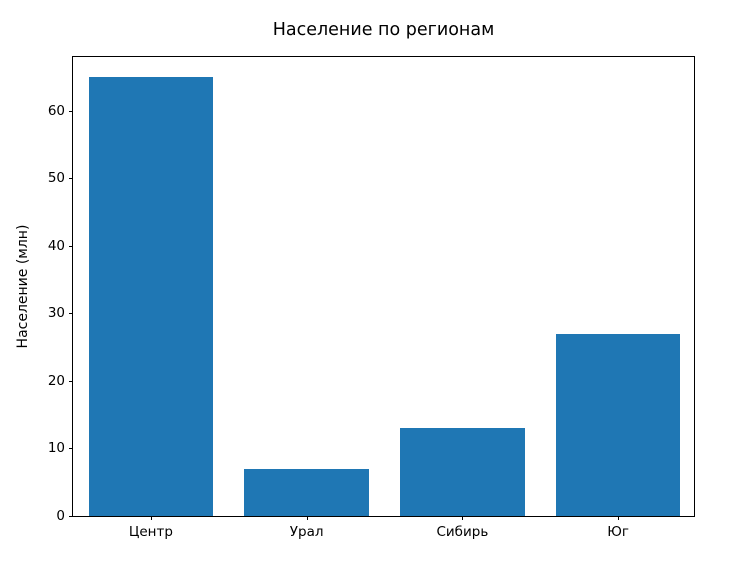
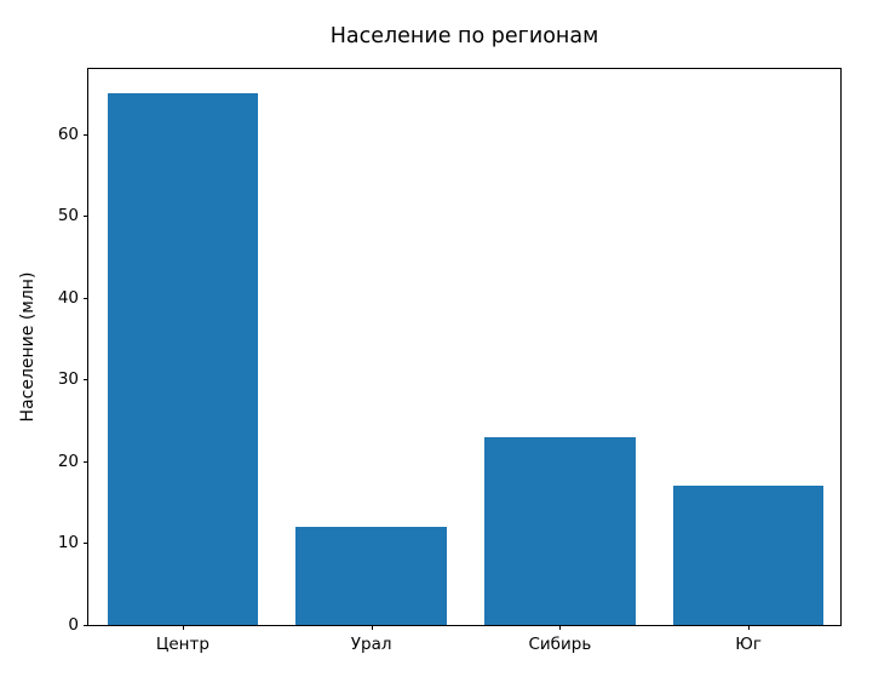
Урал: 7 -> 12
Сибирь: 13 -> 23
Юг: 27 -> 17
